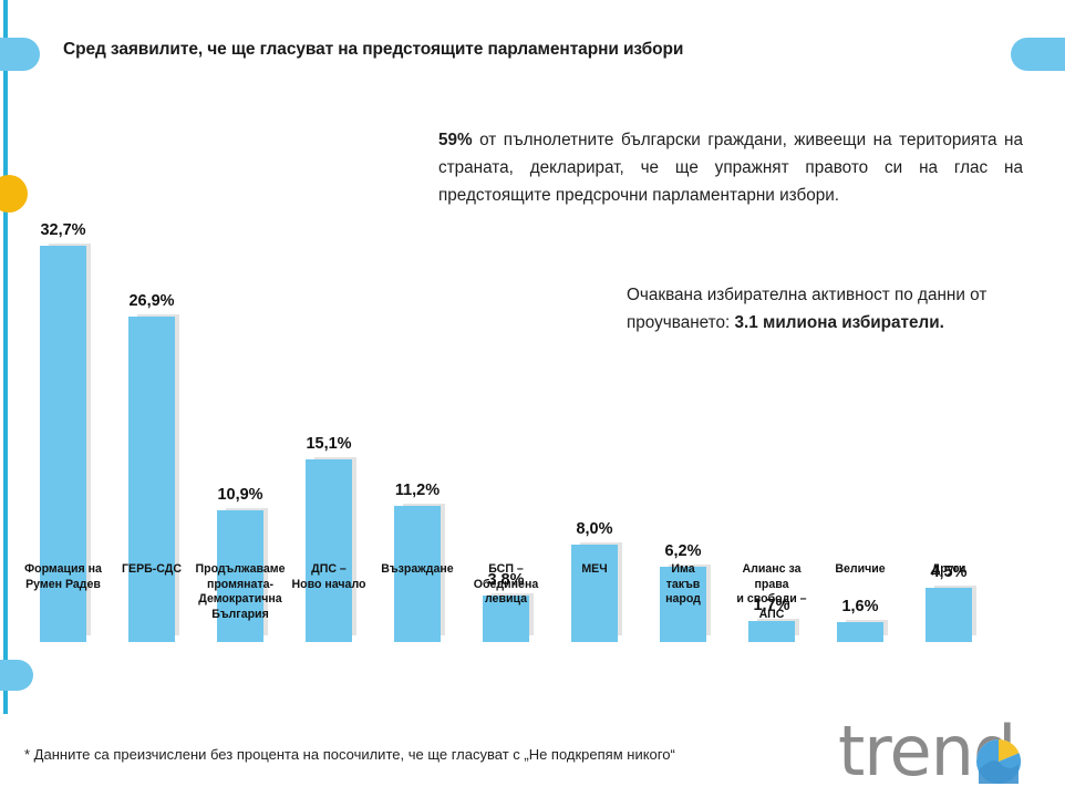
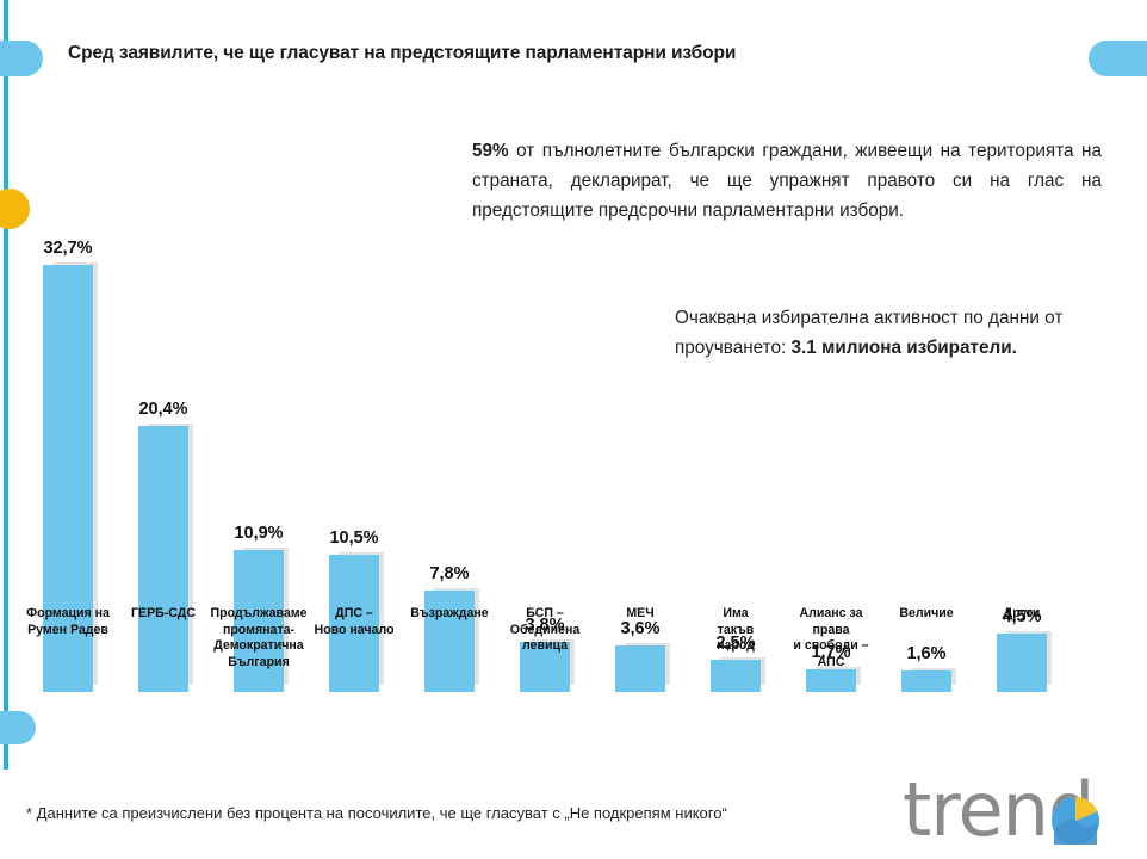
ГЕРБ-СДС: 26,9% -> 20,4%
ДПС – Ново начало: 15,1% -> 10,5%
Възраждане: 11,2% -> 7,8%
МЕЧ: 8,0% -> 3,6%
Има такъв народ: 6,2% -> 2,5%
